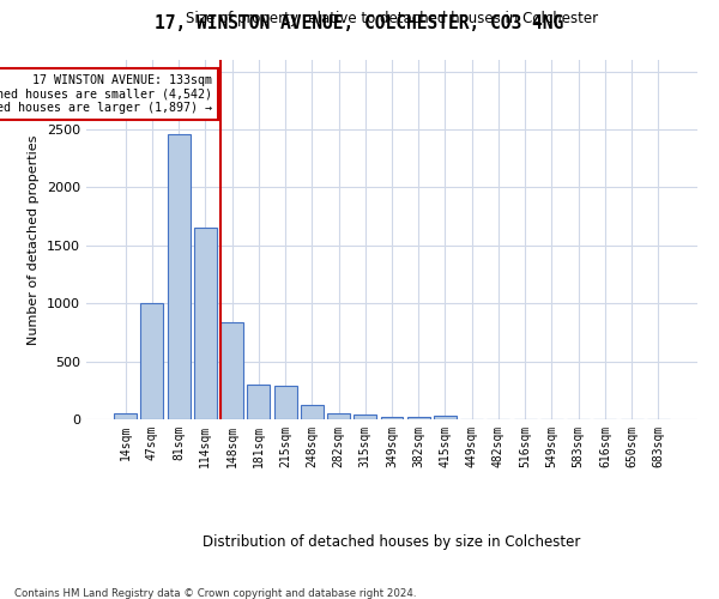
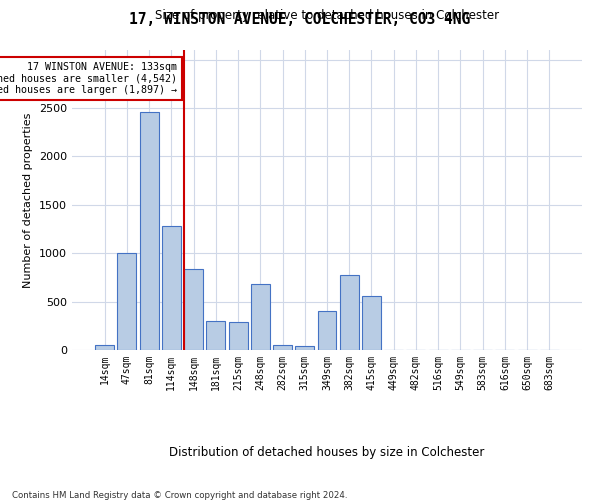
114sqm: 1650 -> 1280
248sqm: 120 -> 680
349sqm: 20 -> 400
382sqm: 20 -> 780
415sqm: 30 -> 560
